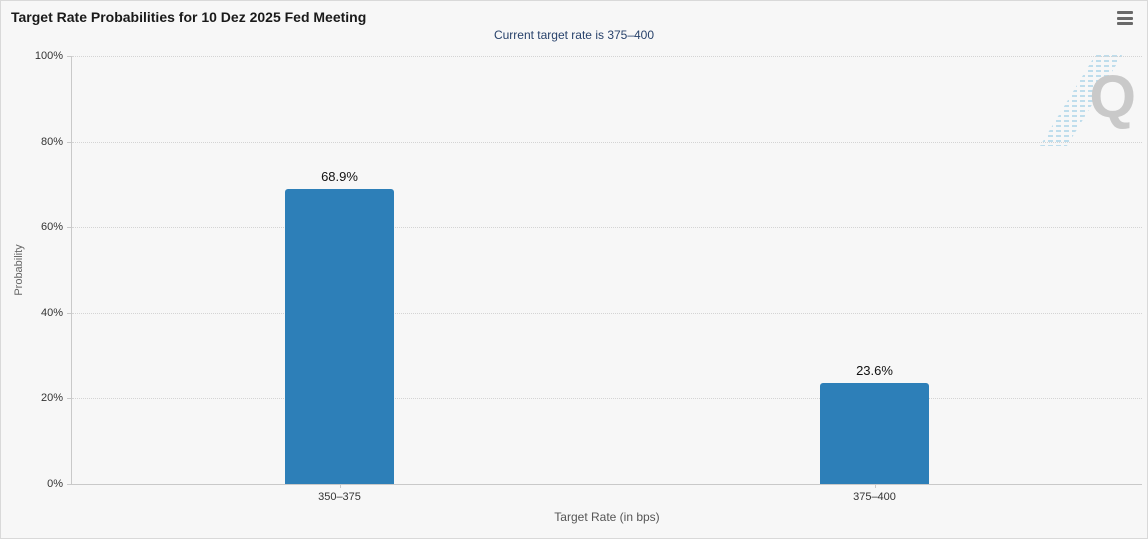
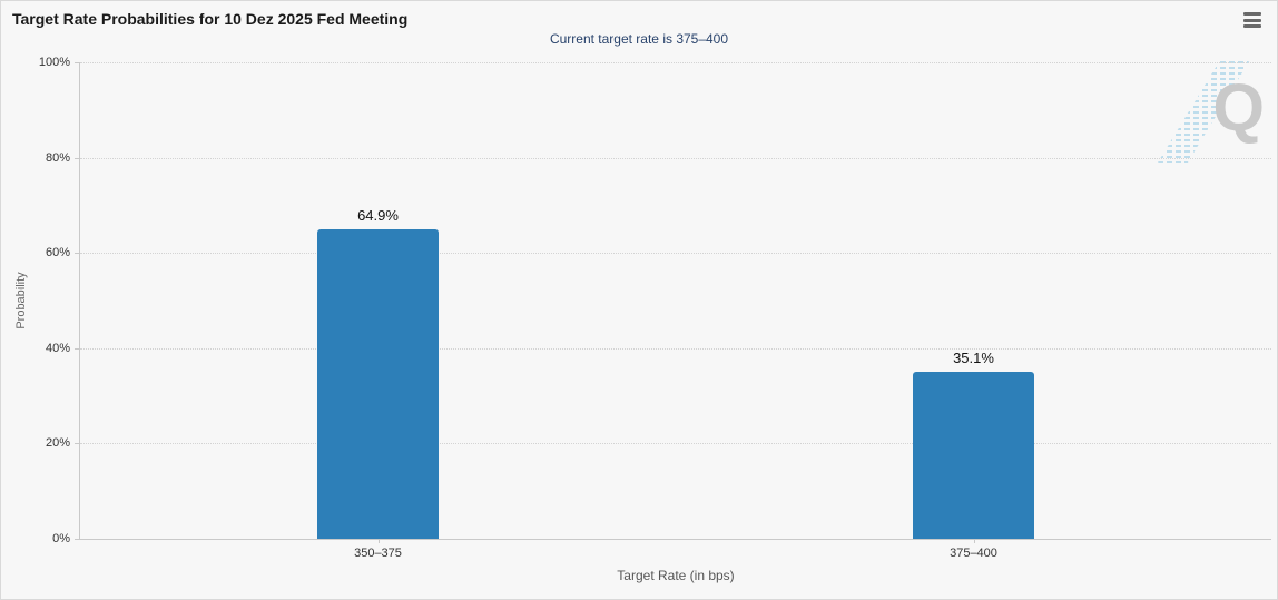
350–375: 68.9% -> 64.9%
375–400: 23.6% -> 35.1%
